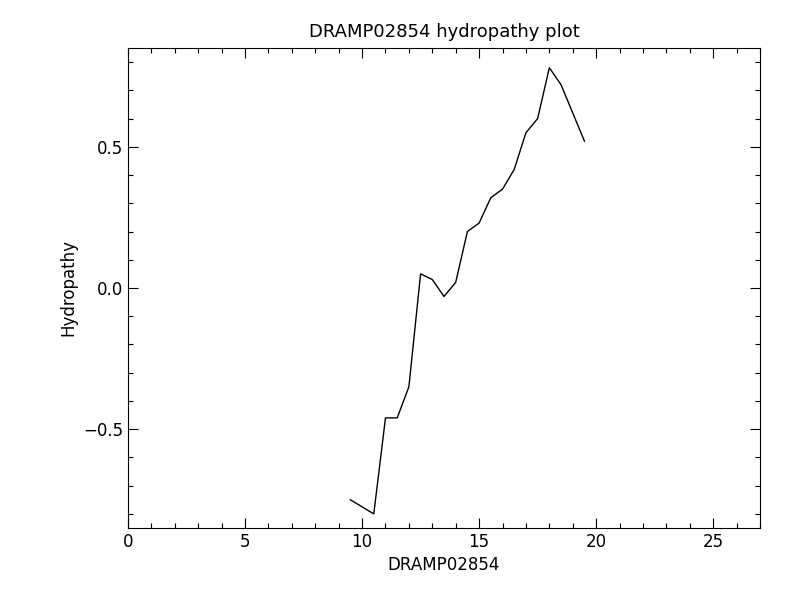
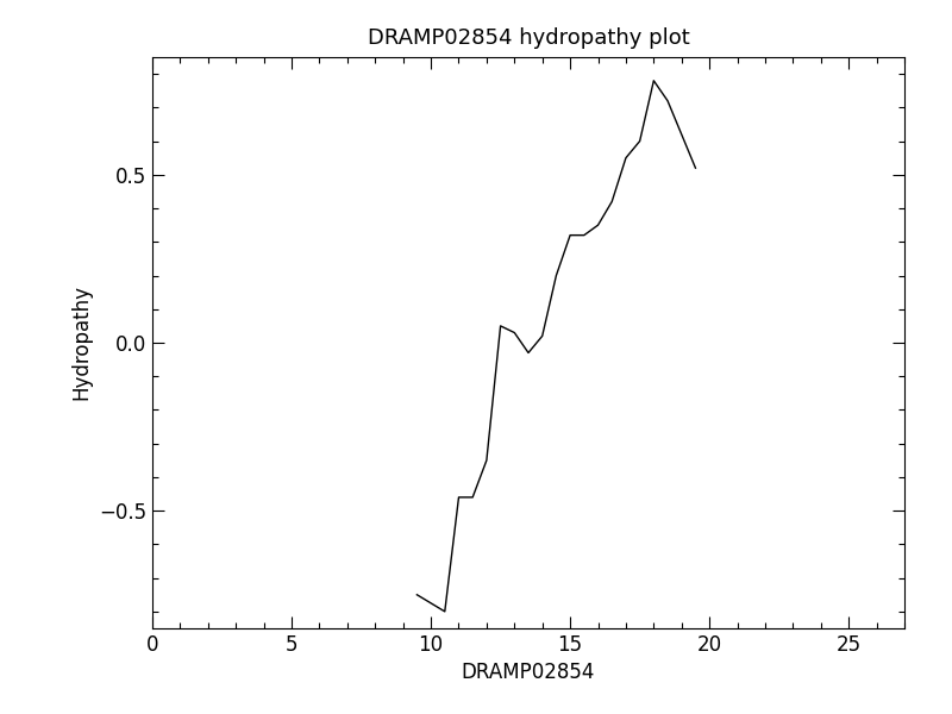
15: 0.23 -> 0.32
